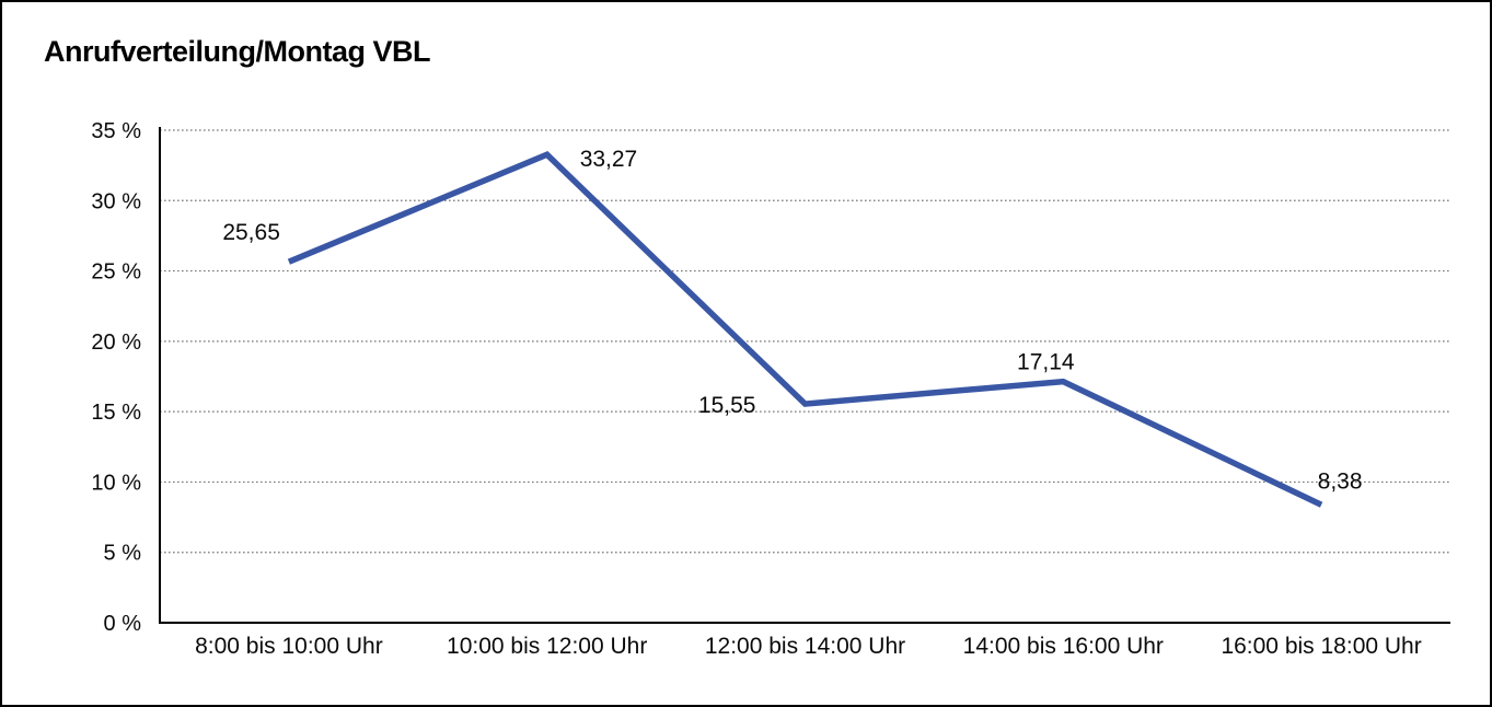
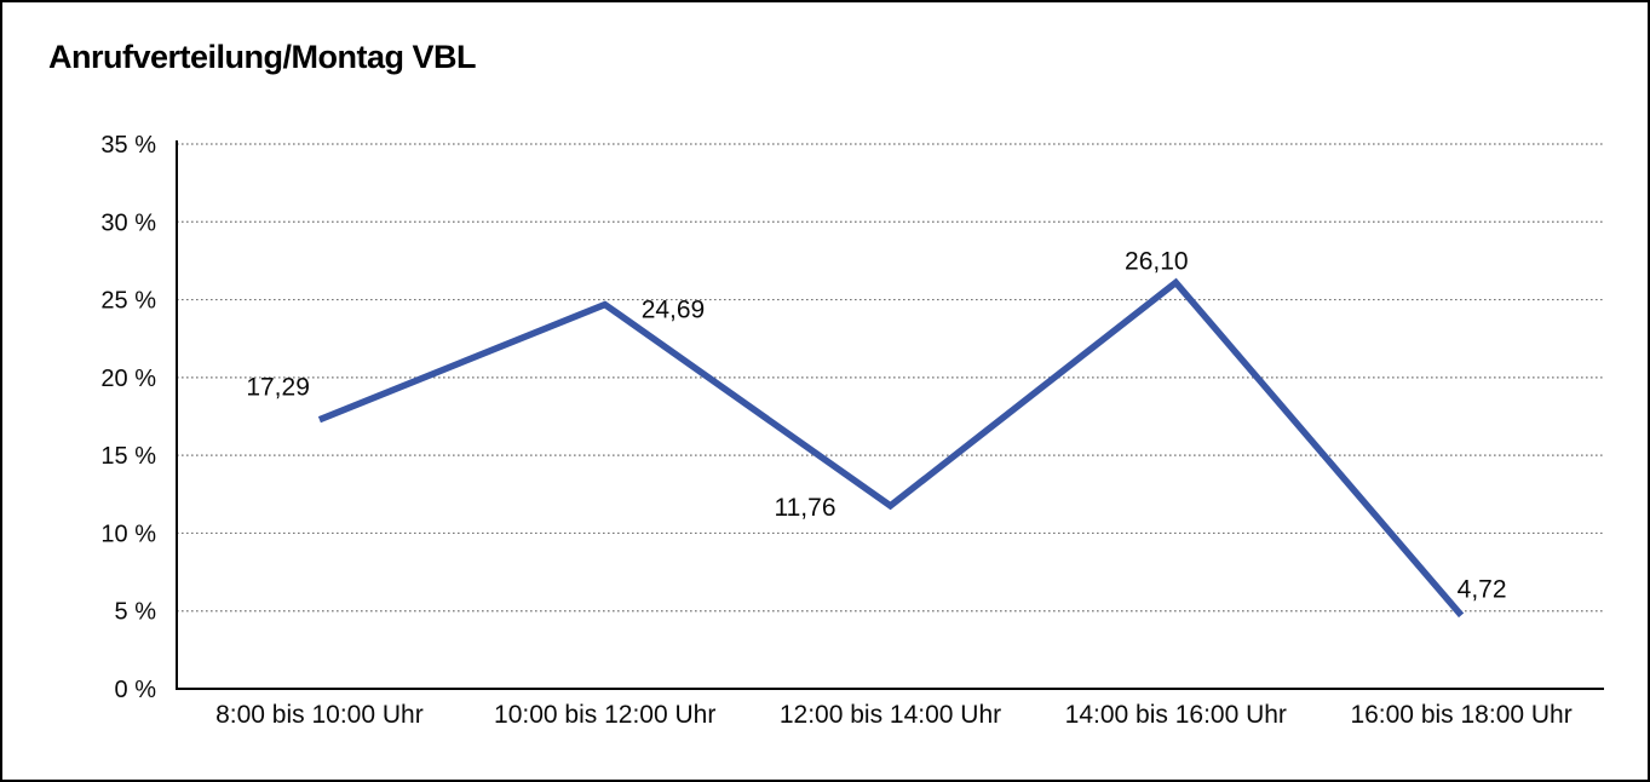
8:00 bis 10:00 Uhr: 25,65 -> 17,29
10:00 bis 12:00 Uhr: 33,27 -> 24,69
12:00 bis 14:00 Uhr: 15,55 -> 11,76
14:00 bis 16:00 Uhr: 17,14 -> 26,10
16:00 bis 18:00 Uhr: 8,38 -> 4,72
